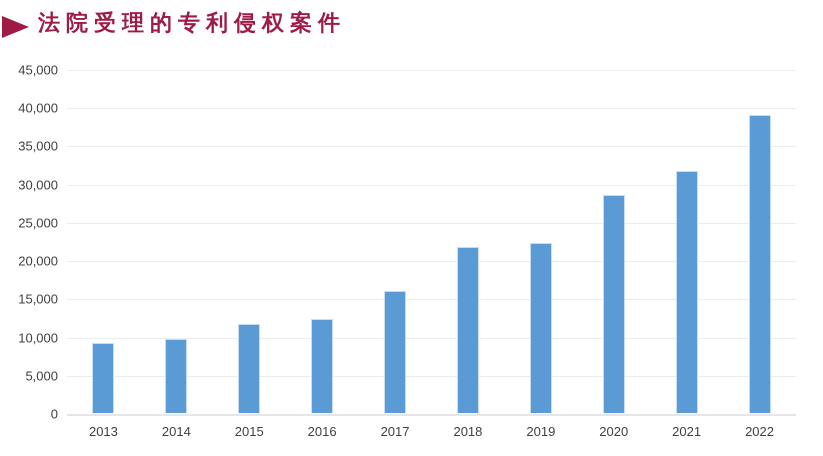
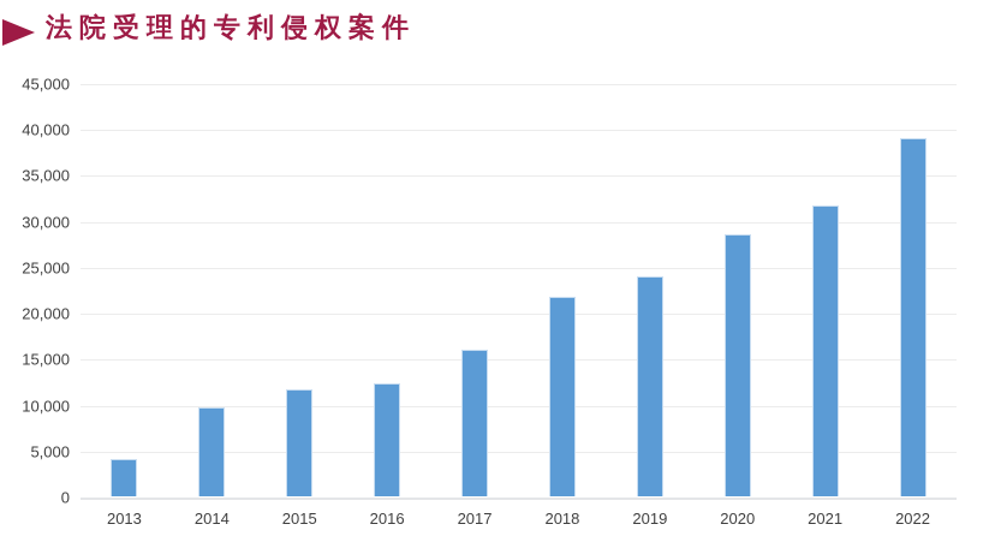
2013: 9000 -> 4000
2019: 22000 -> 24000
